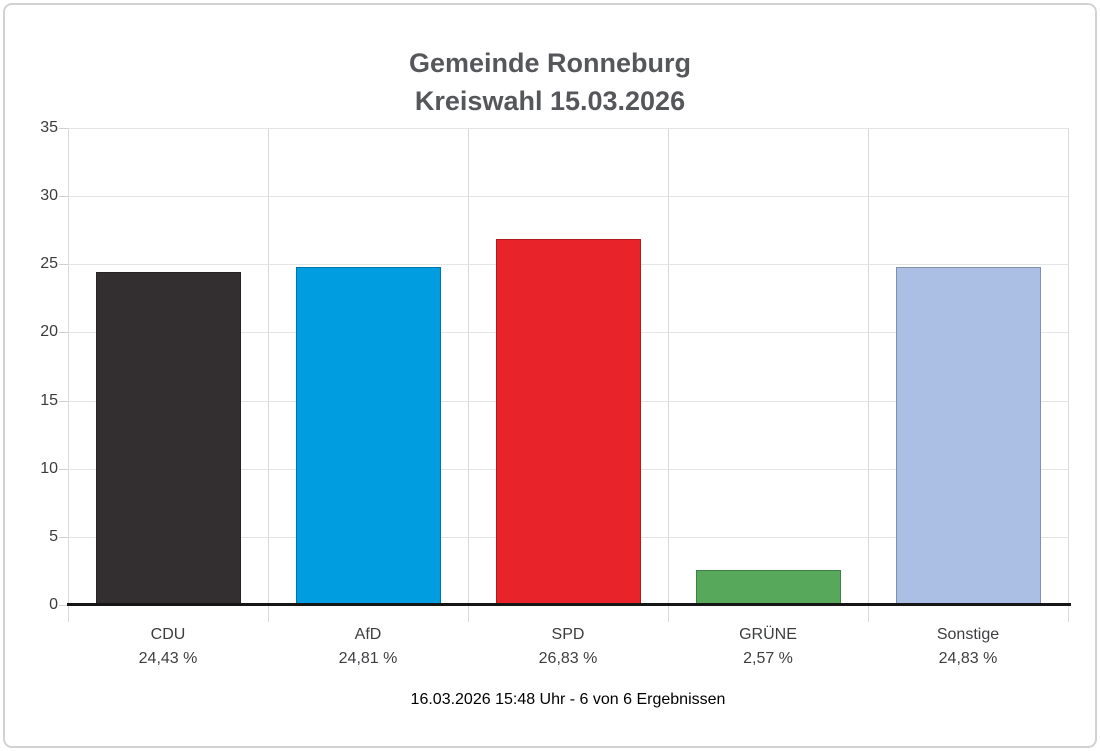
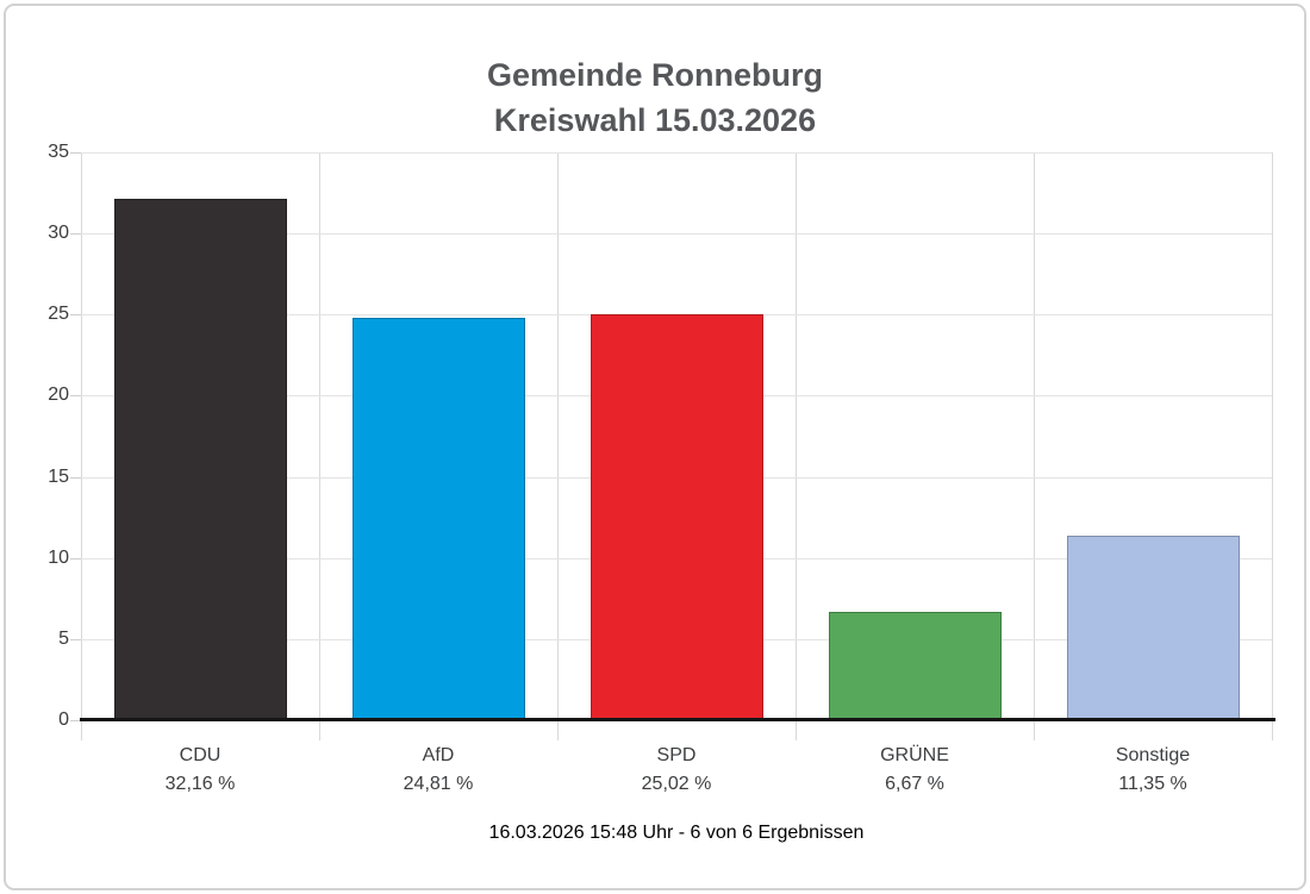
CDU: 24,43 -> 32,16
SPD: 26,83 -> 25,02
GRÜNE: 2,57 -> 6,67
Sonstige: 24,83 -> 11,35
